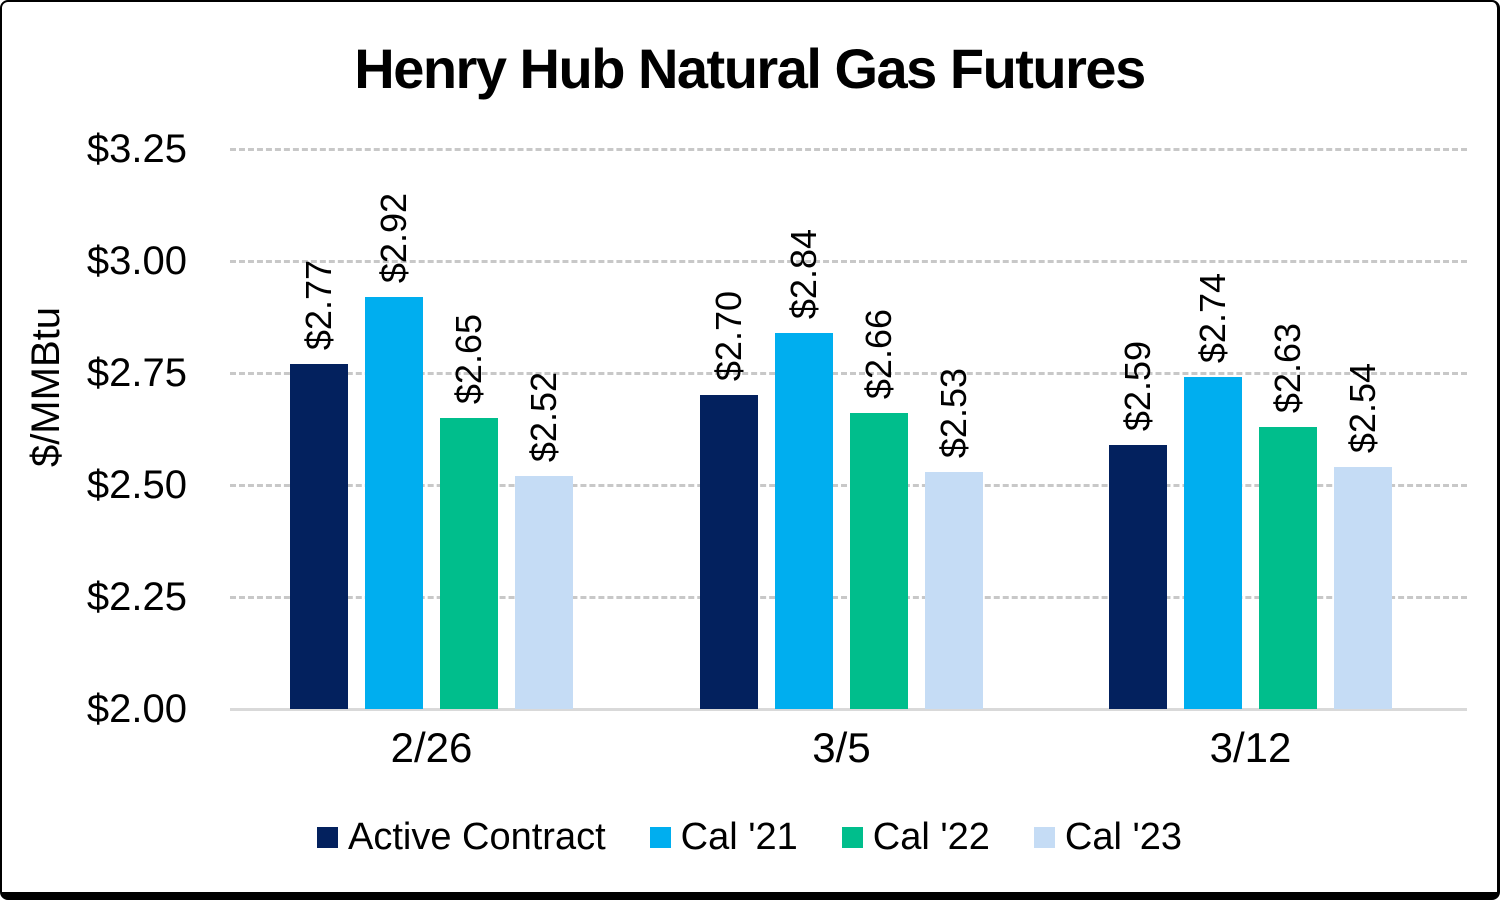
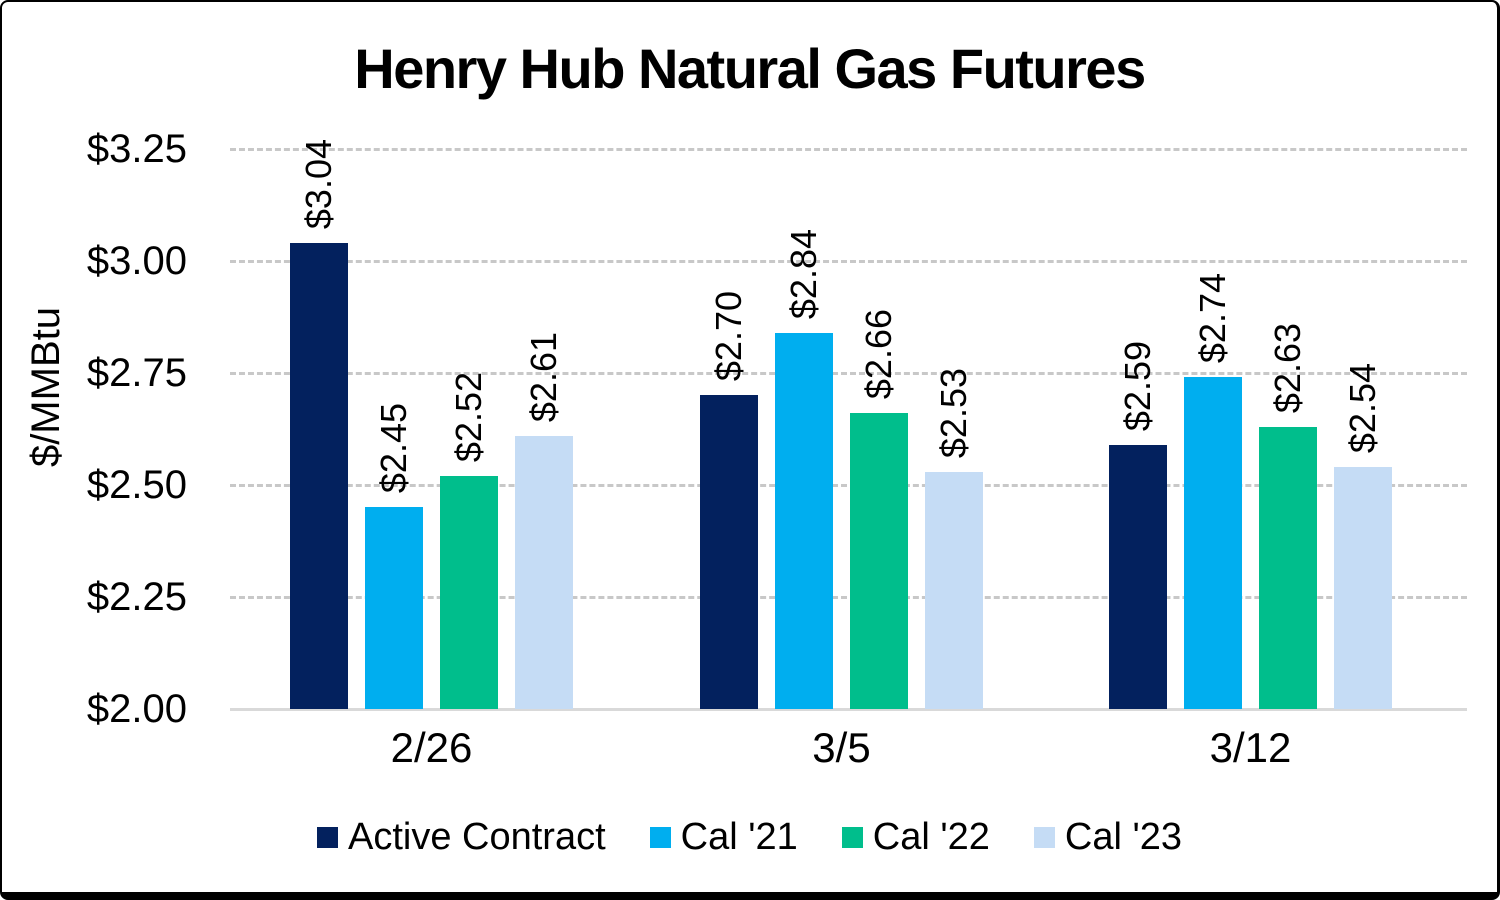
Active Contract/2/26: $2.77 -> $3.04
Cal '21/2/26: $2.92 -> $2.45
Cal '22/2/26: $2.65 -> $2.52
Cal '23/2/26: $2.52 -> $2.61
